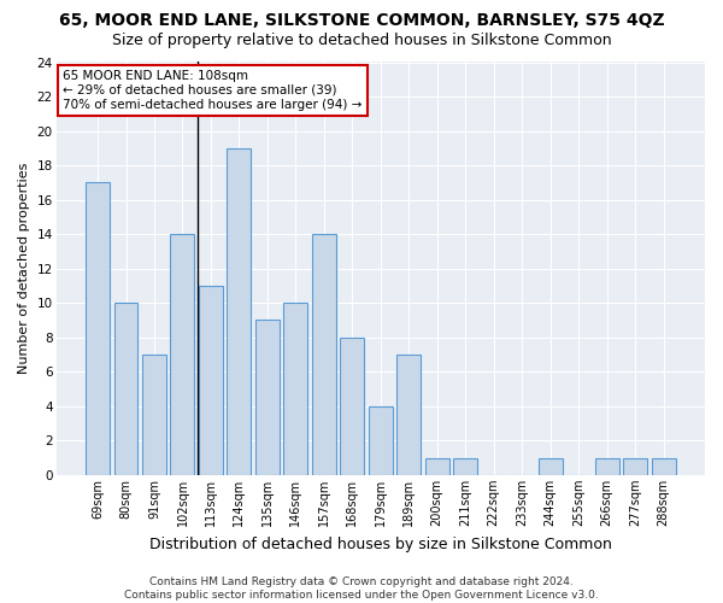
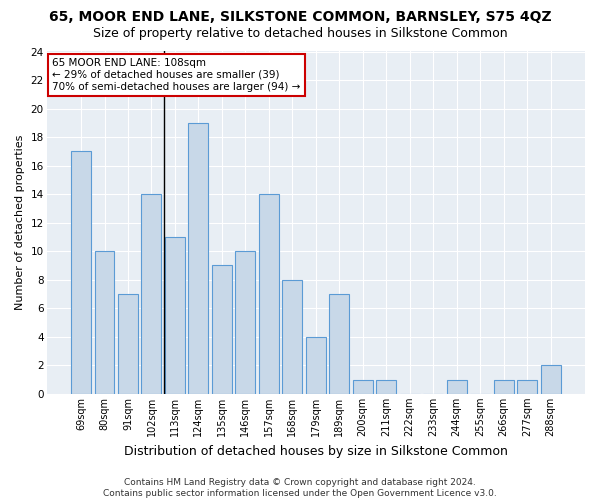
288sqm: 1 -> 2
